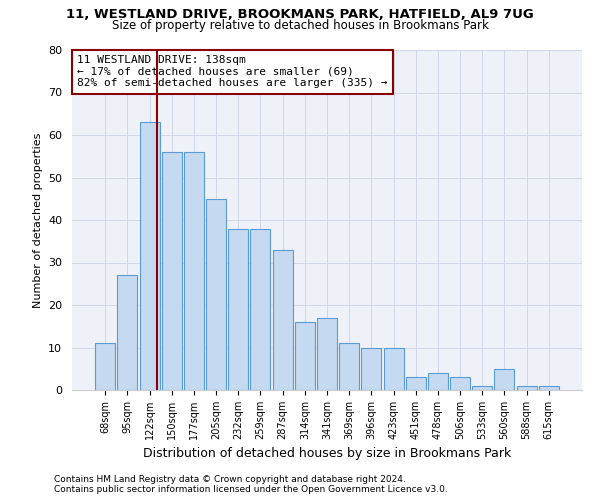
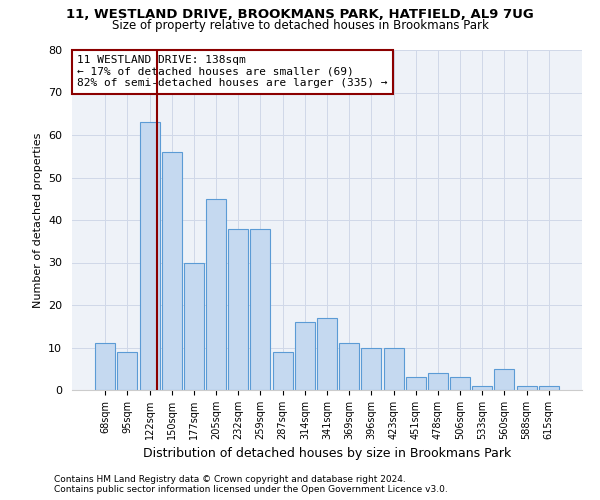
95sqm: 27 -> 9
177sqm: 56 -> 30
287sqm: 33 -> 9
